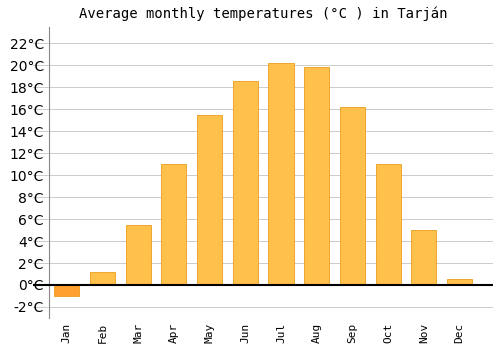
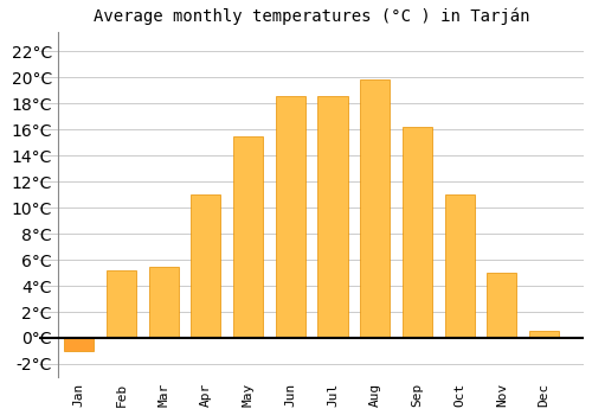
Feb: 1.2°C -> 5.2°C
Jul: 20.2°C -> 18.6°C
